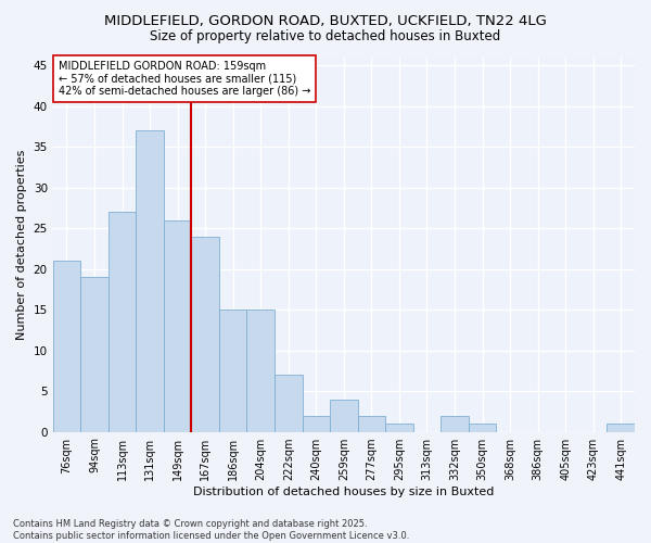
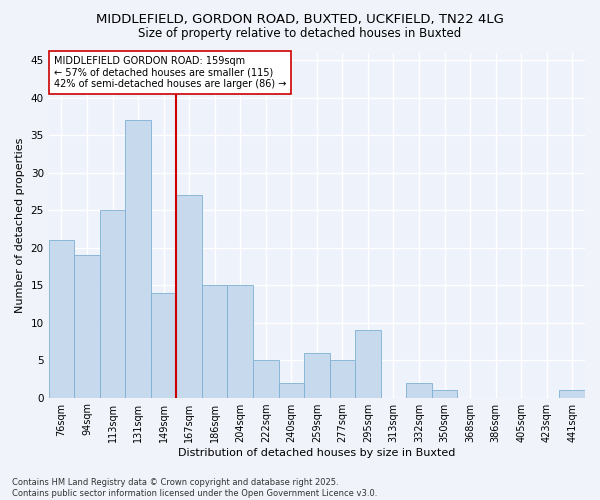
113sqm: 27 -> 25
149sqm: 26 -> 14
167sqm: 24 -> 27
222sqm: 7 -> 5
259sqm: 4 -> 6
277sqm: 2 -> 5
295sqm: 1 -> 9
